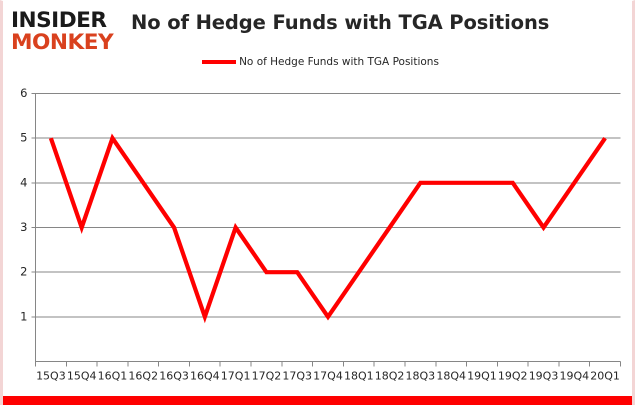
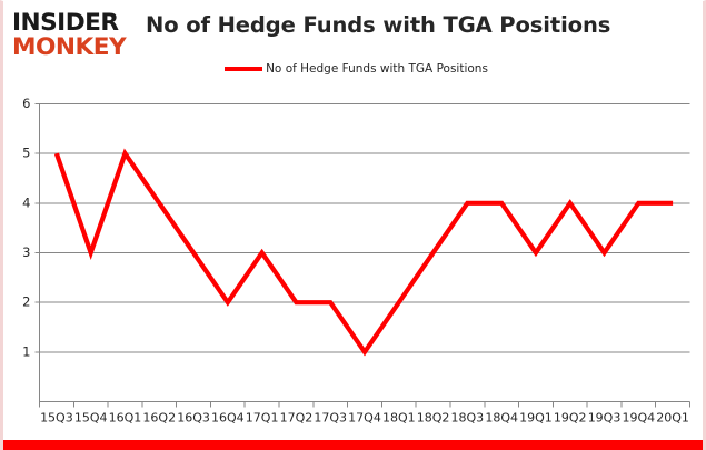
16Q4: 1 -> 2
19Q1: 4 -> 3
20Q1: 5 -> 4
